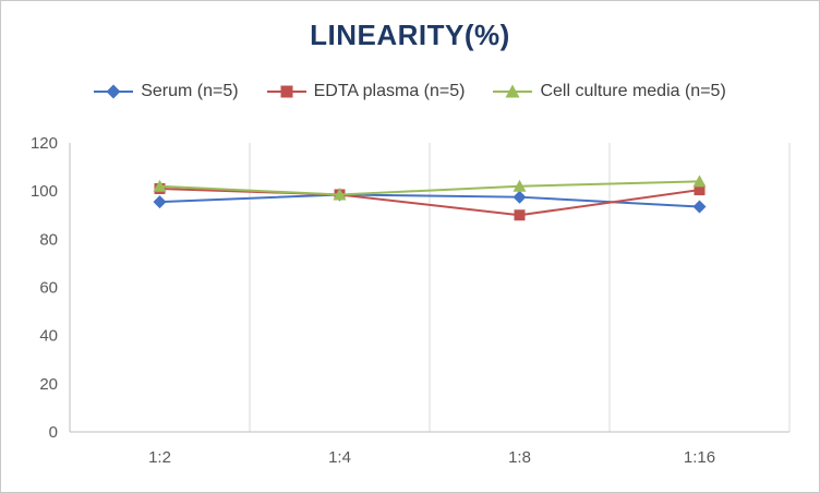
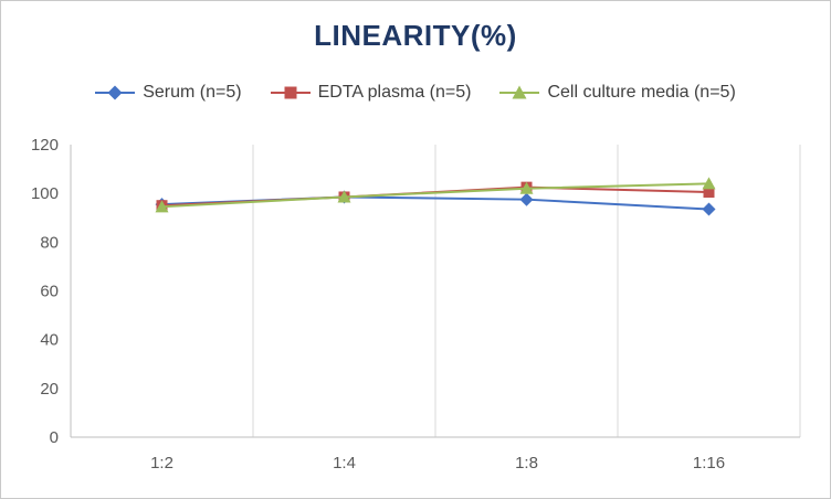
EDTA plasma (n=5)/1:2: 101 -> 95
Cell culture media (n=5)/1:2: 102 -> 94
EDTA plasma (n=5)/1:8: 90 -> 102
